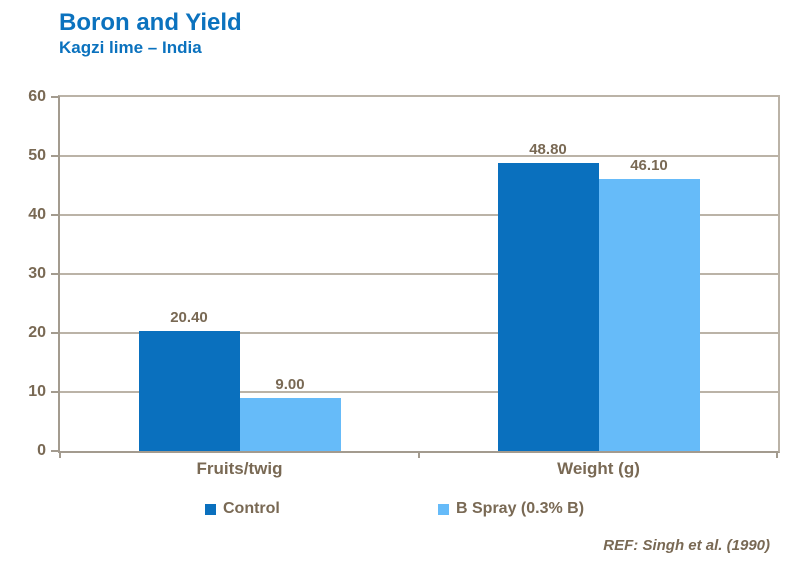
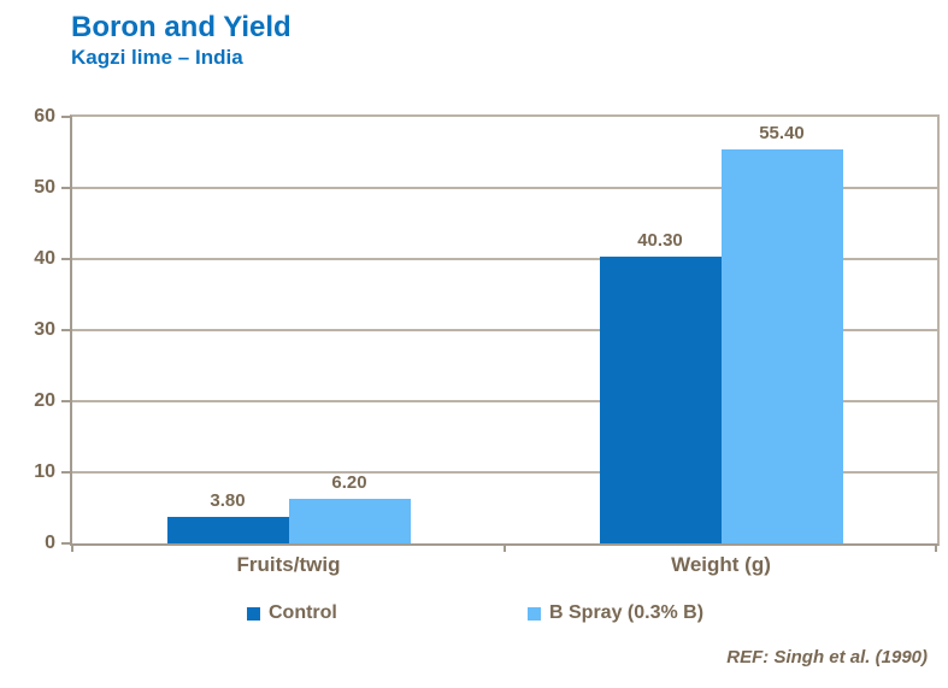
Control/Fruits/twig: 20.40 -> 3.80
B Spray (0.3% B)/Fruits/twig: 9.00 -> 6.20
Control/Weight (g): 48.80 -> 40.30
B Spray (0.3% B)/Weight (g): 46.10 -> 55.40
